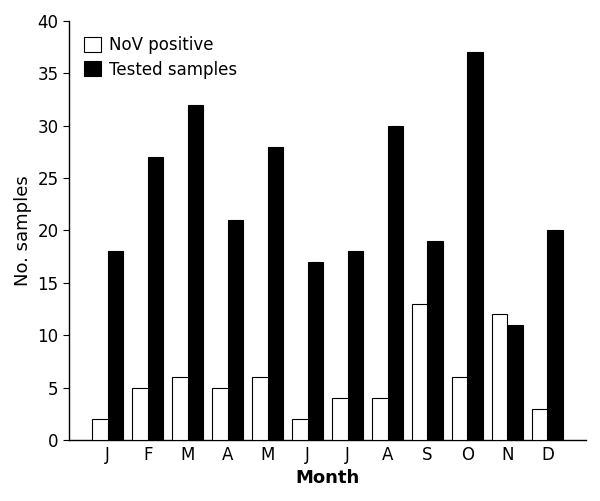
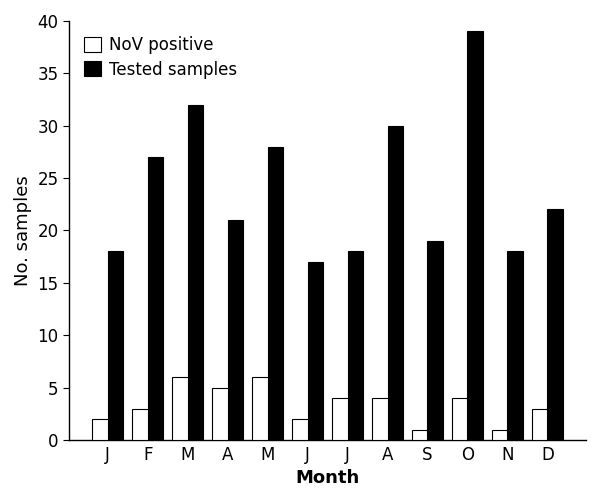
NoV positive/F: 5 -> 3
NoV positive/S: 13 -> 1
NoV positive/O: 6 -> 4
Tested samples/O: 37 -> 39
NoV positive/N: 12 -> 1
Tested samples/N: 11 -> 18
Tested samples/D: 20 -> 22
